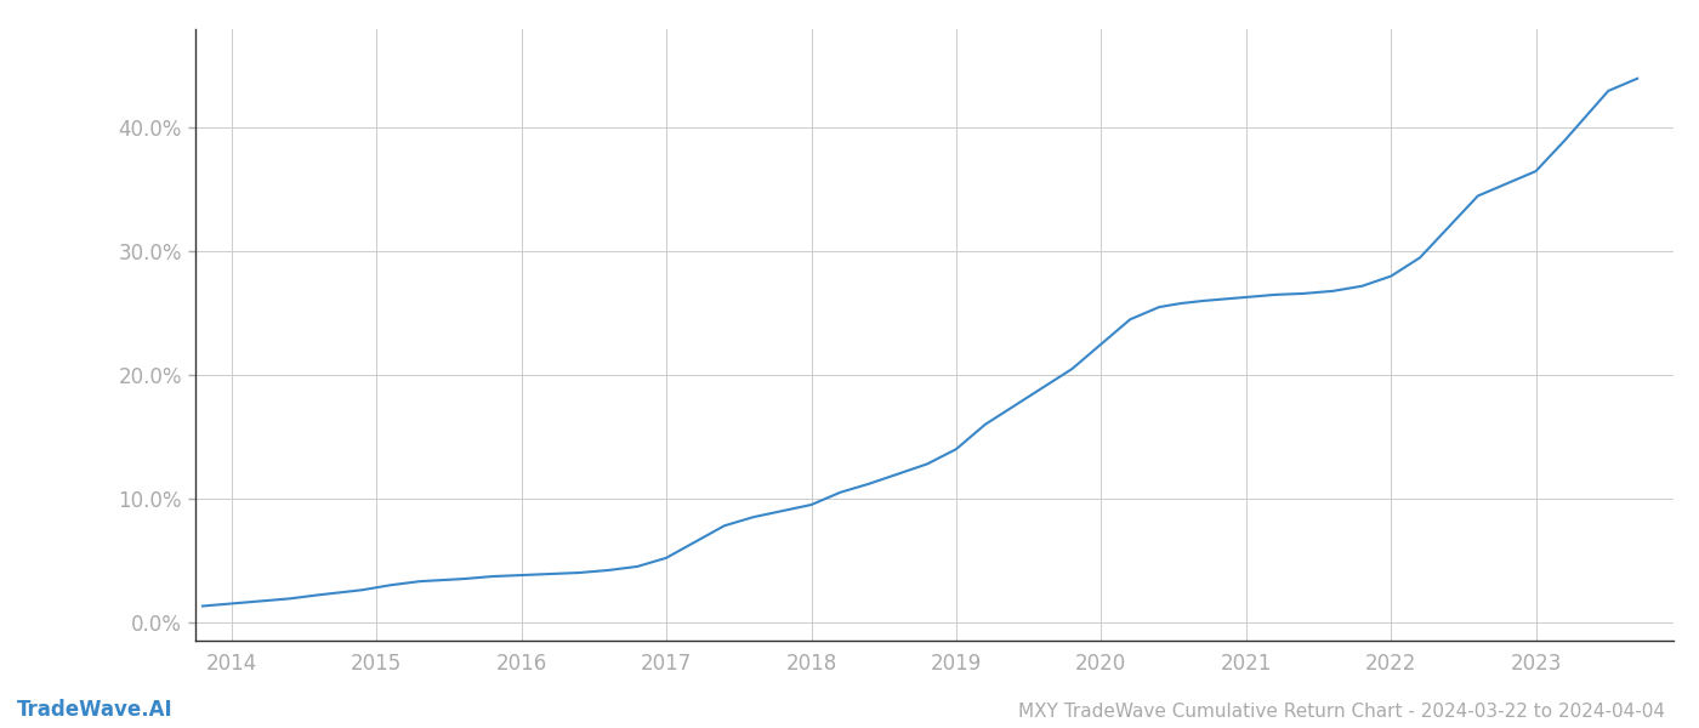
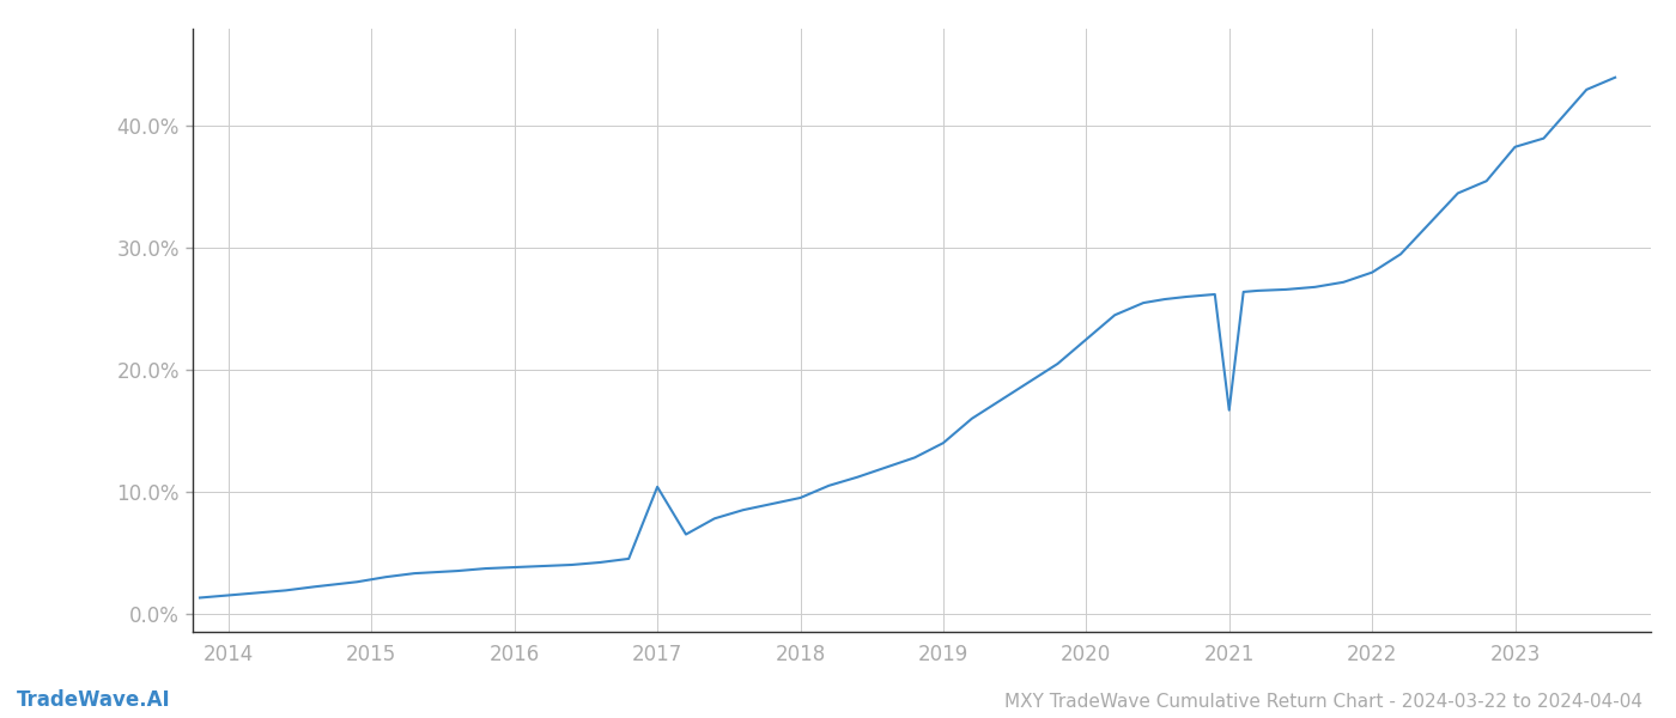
2017: 5.2% -> 10.4%
2021: 26.3% -> 16.7%
2023: 36.5% -> 38.3%
